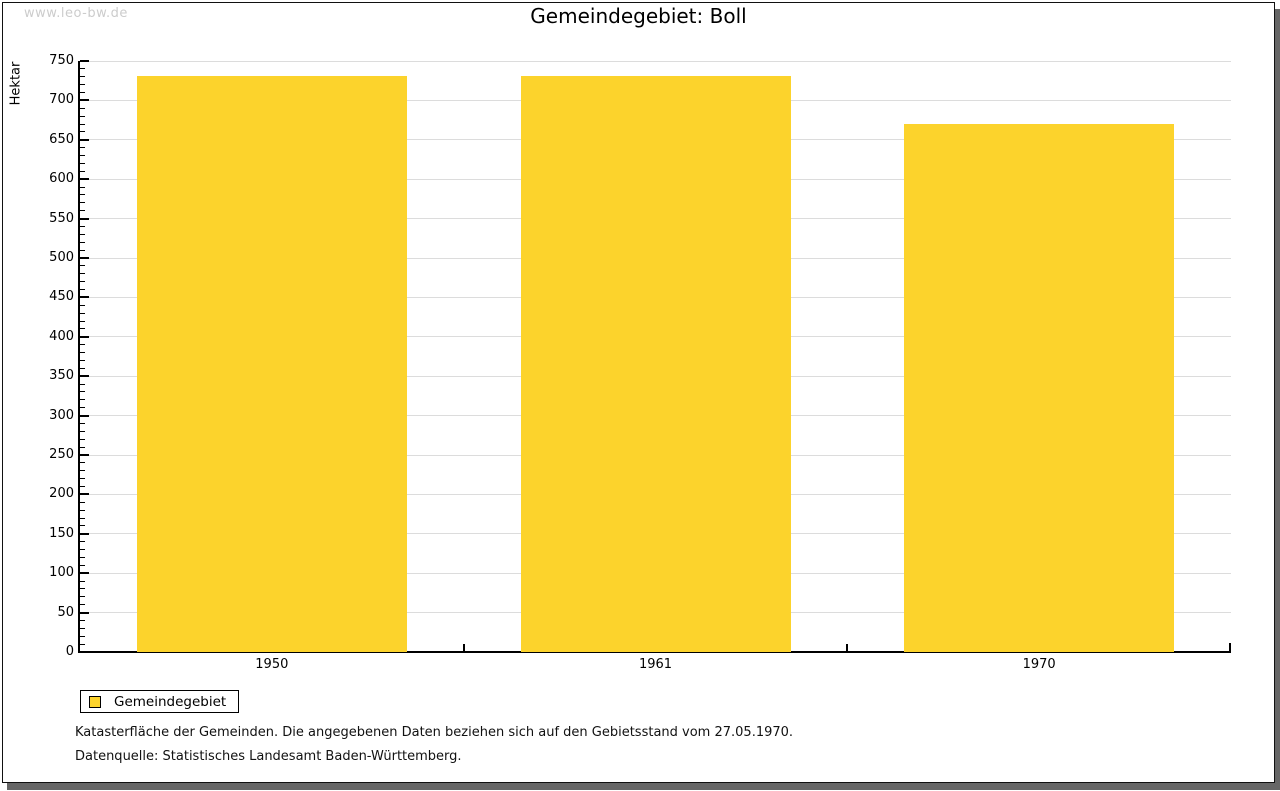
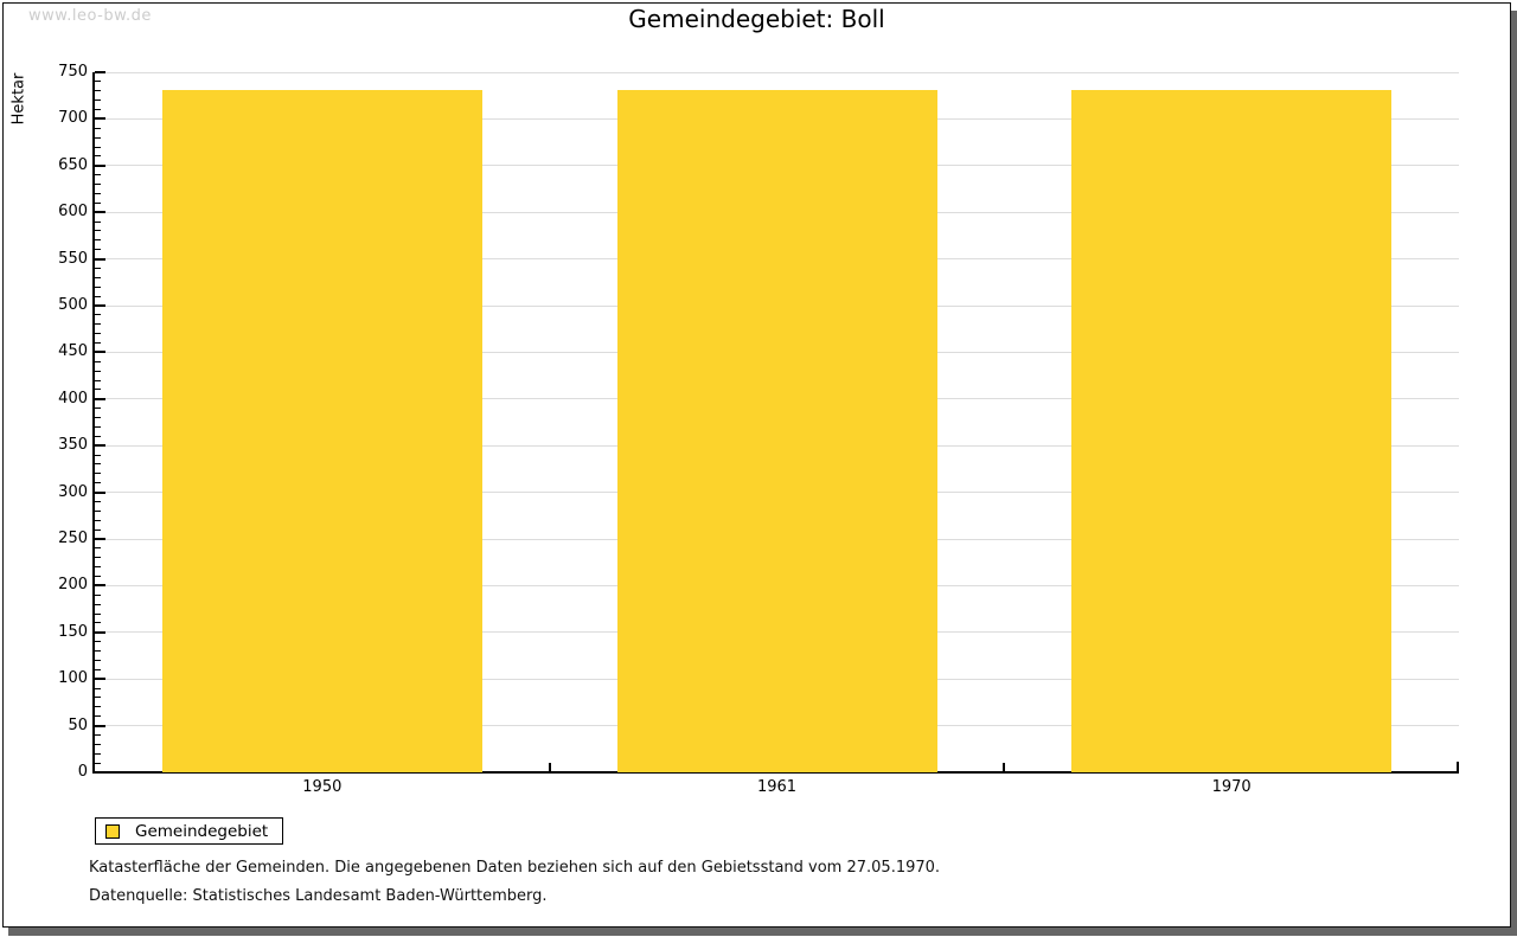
1970: 670 -> 730
